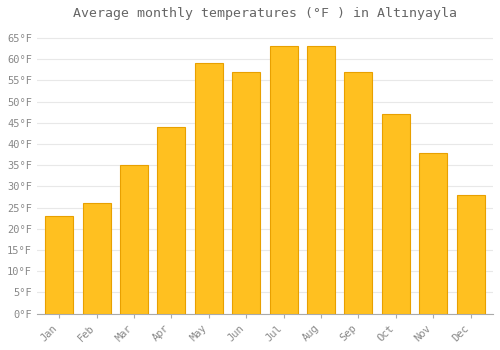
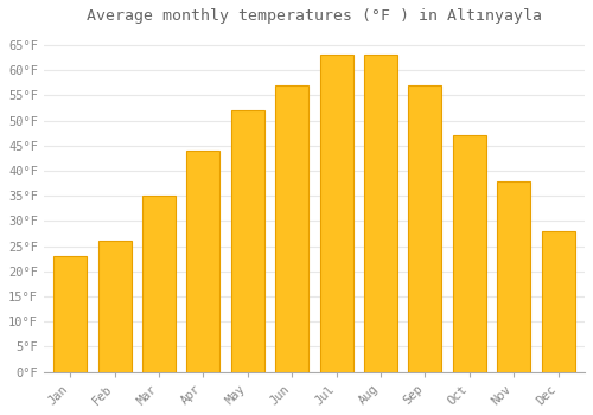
May: 59°F -> 52°F
